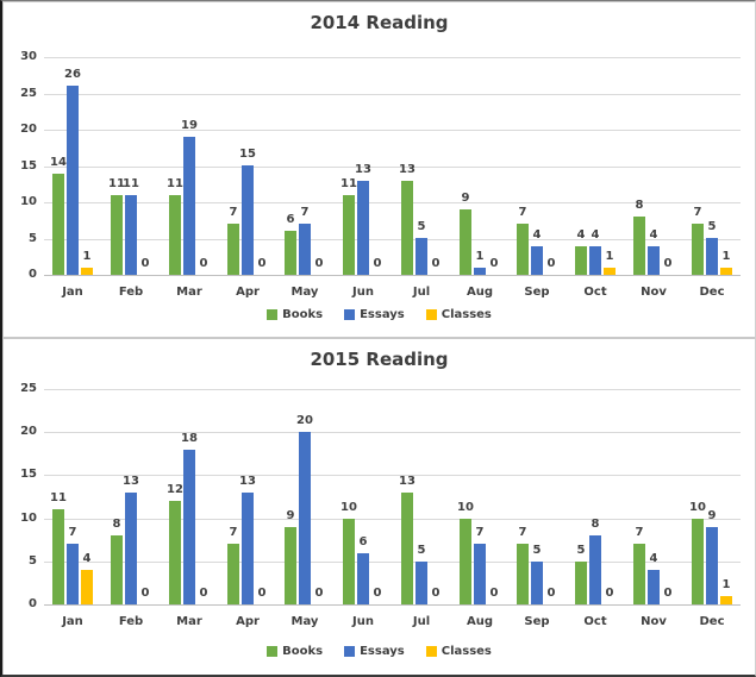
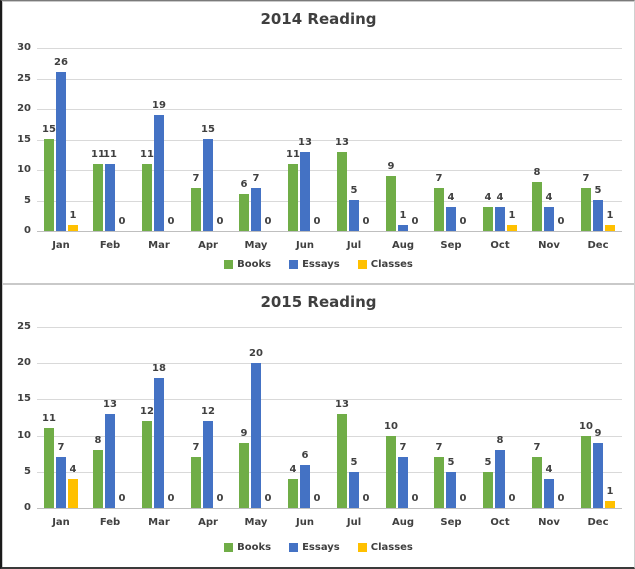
2014 Reading/Books/Jan: 14 -> 15
2015 Reading/Essays/Apr: 13 -> 12
2015 Reading/Books/Jun: 10 -> 4
